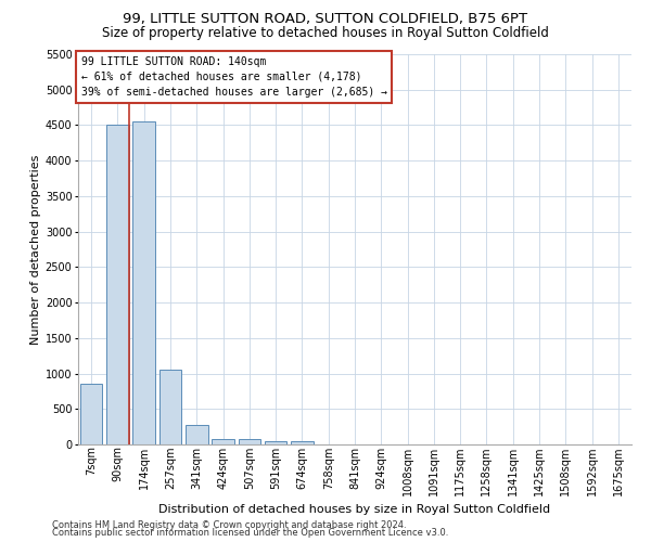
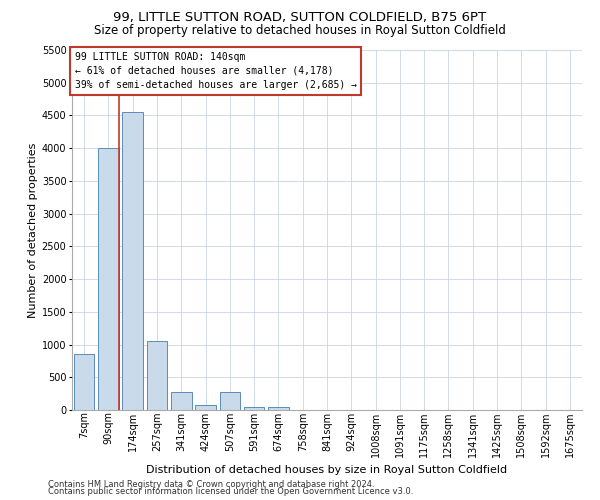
90sqm: 4500 -> 4000
507sqm: 80 -> 280
